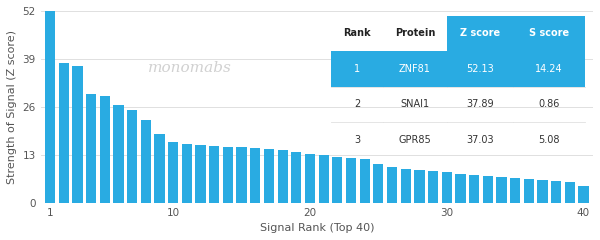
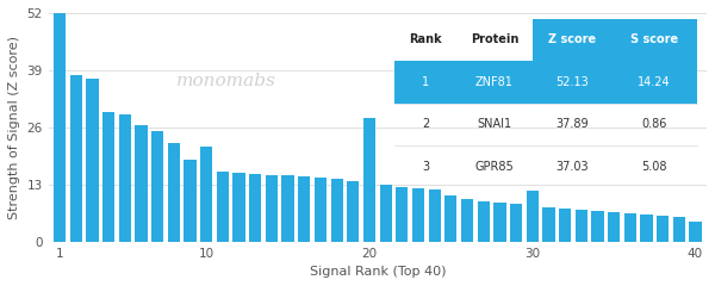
10: 16.5 -> 21.5
20: 13.2 -> 28.0
30: 8.3 -> 11.5
